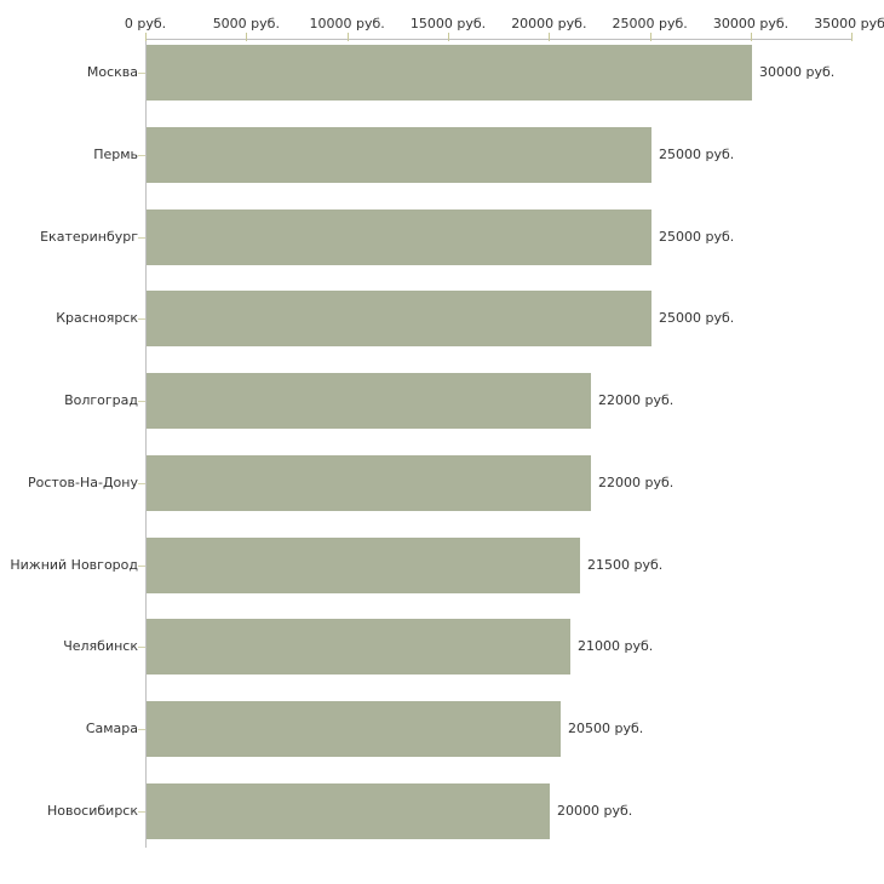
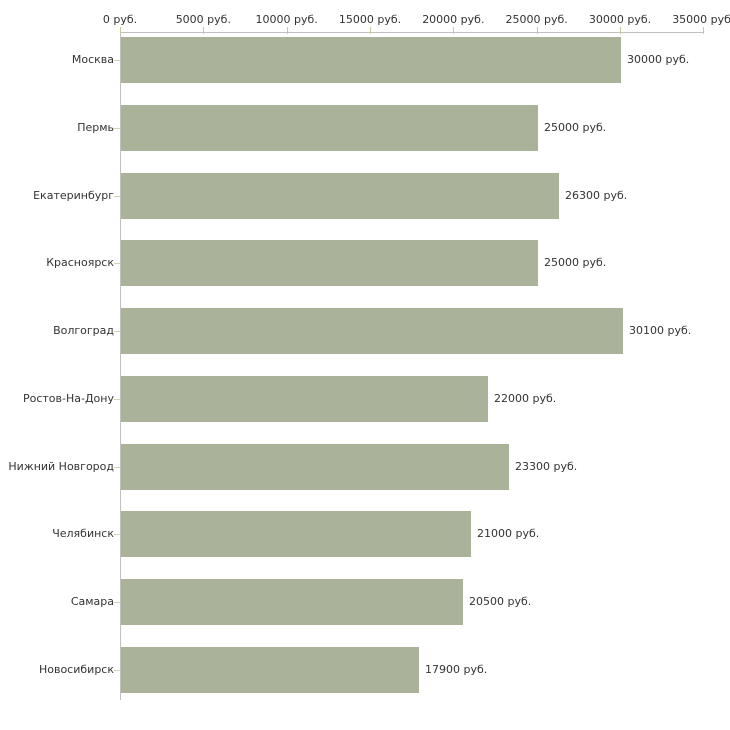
Екатеринбург: 25000 -> 26300
Волгоград: 22000 -> 30100
Нижний Новгород: 21500 -> 23300
Новосибирск: 20000 -> 17900
